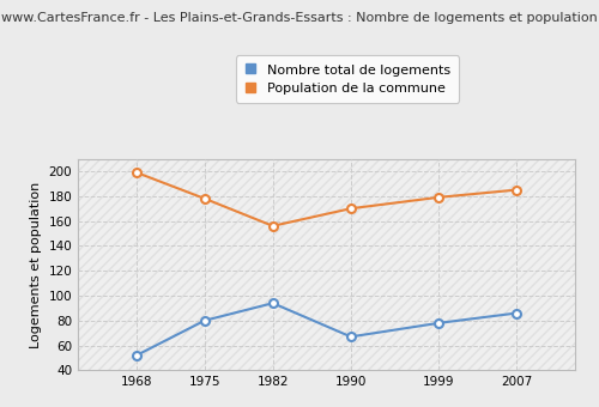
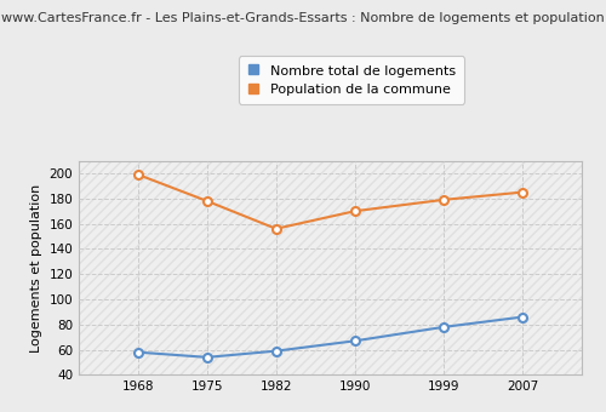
Nombre total de logements/1968: 52 -> 58
Nombre total de logements/1975: 80 -> 54
Nombre total de logements/1982: 94 -> 59
